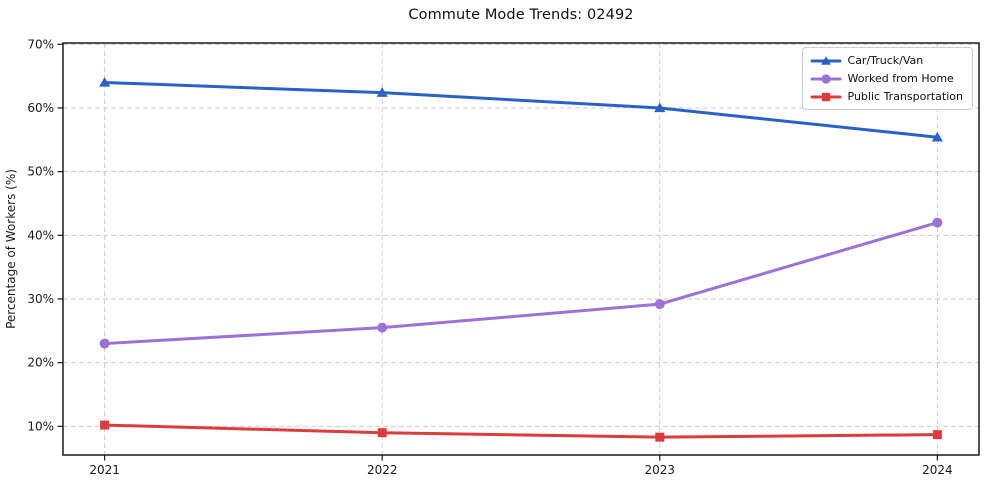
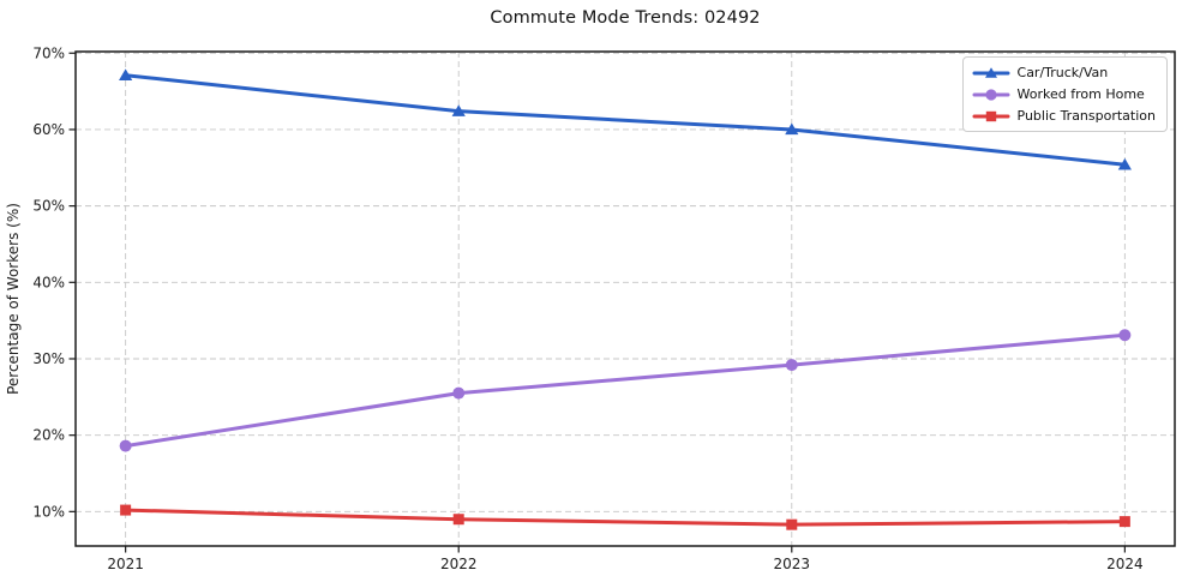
Car/Truck/Van/2021: 64% -> 67%
Worked from Home/2021: 23% -> 19%
Worked from Home/2024: 42% -> 33%
